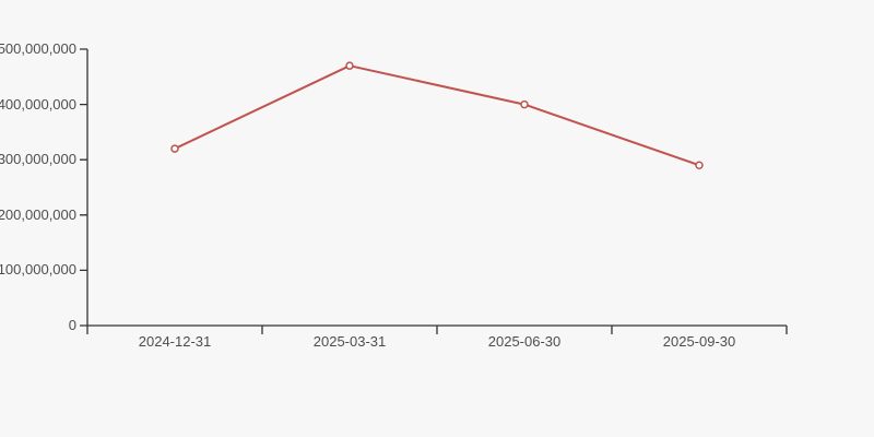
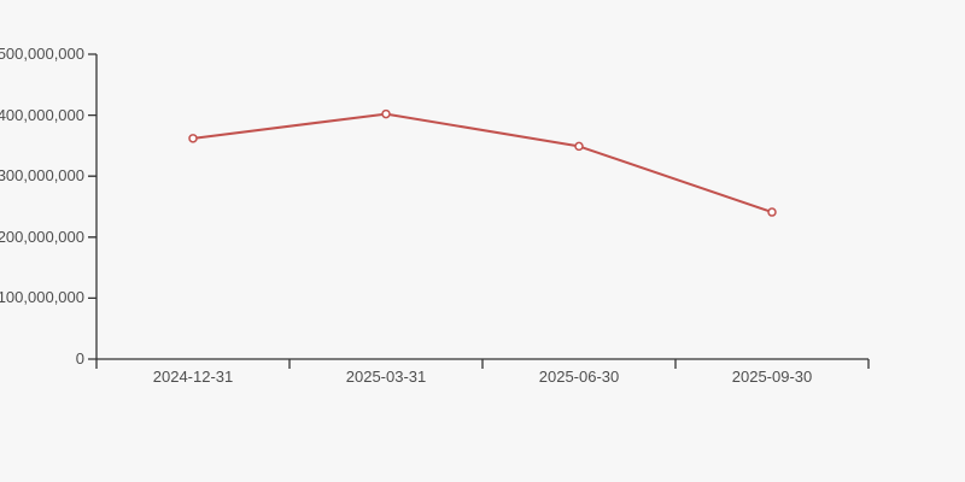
2024-12-31: 320000000 -> 360000000
2025-03-31: 470000000 -> 400000000
2025-06-30: 400000000 -> 350000000
2025-09-30: 290000000 -> 240000000
